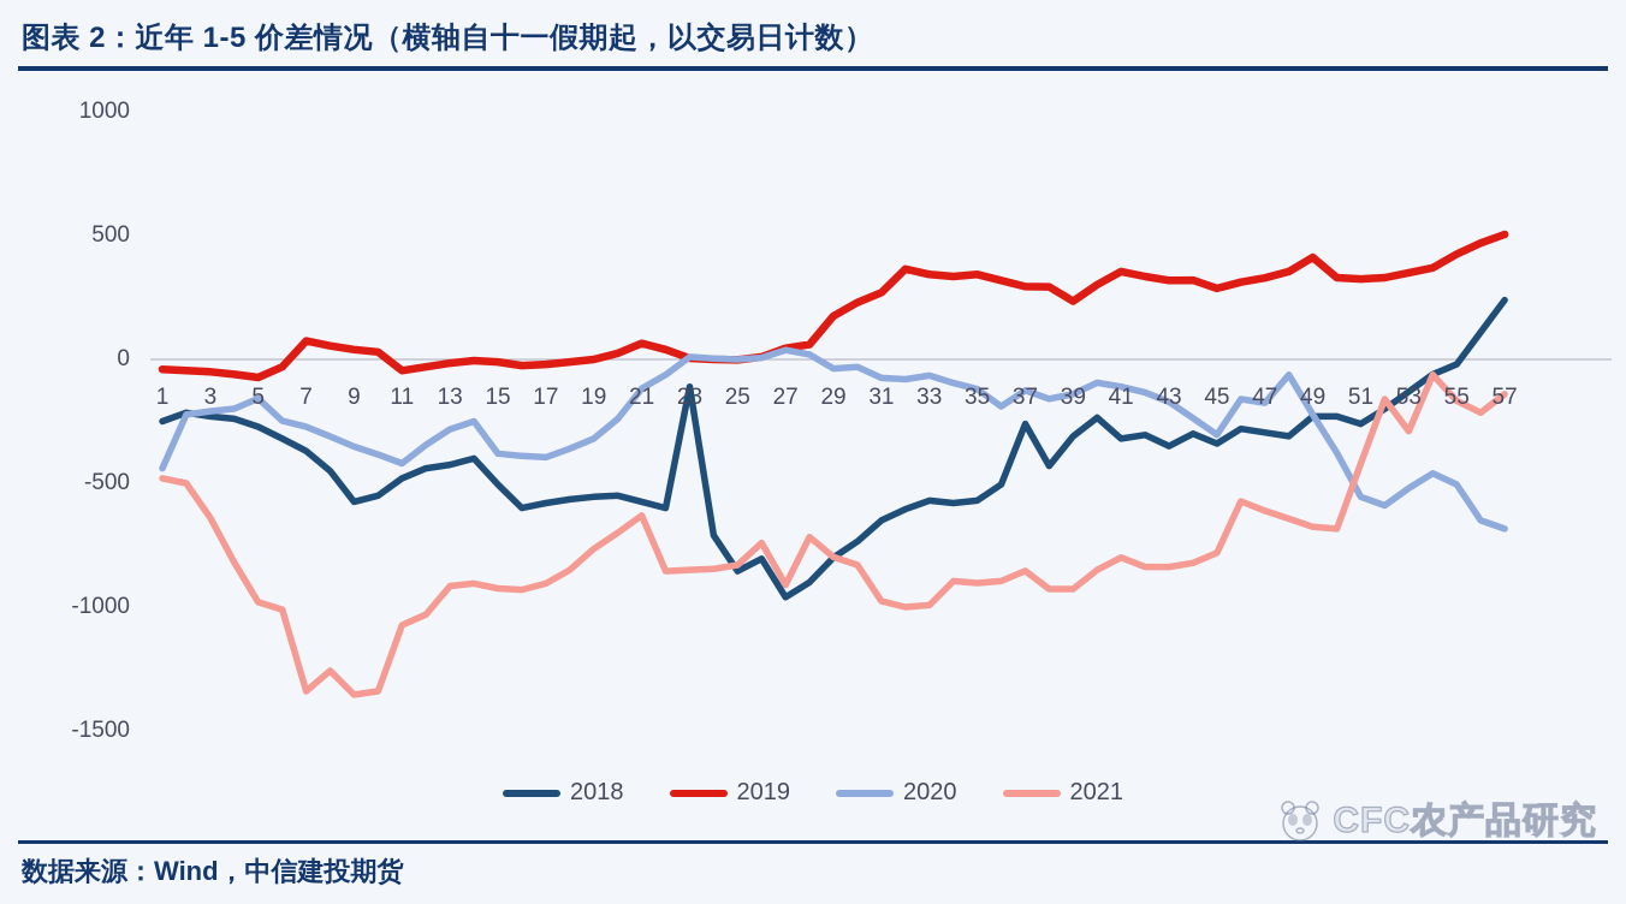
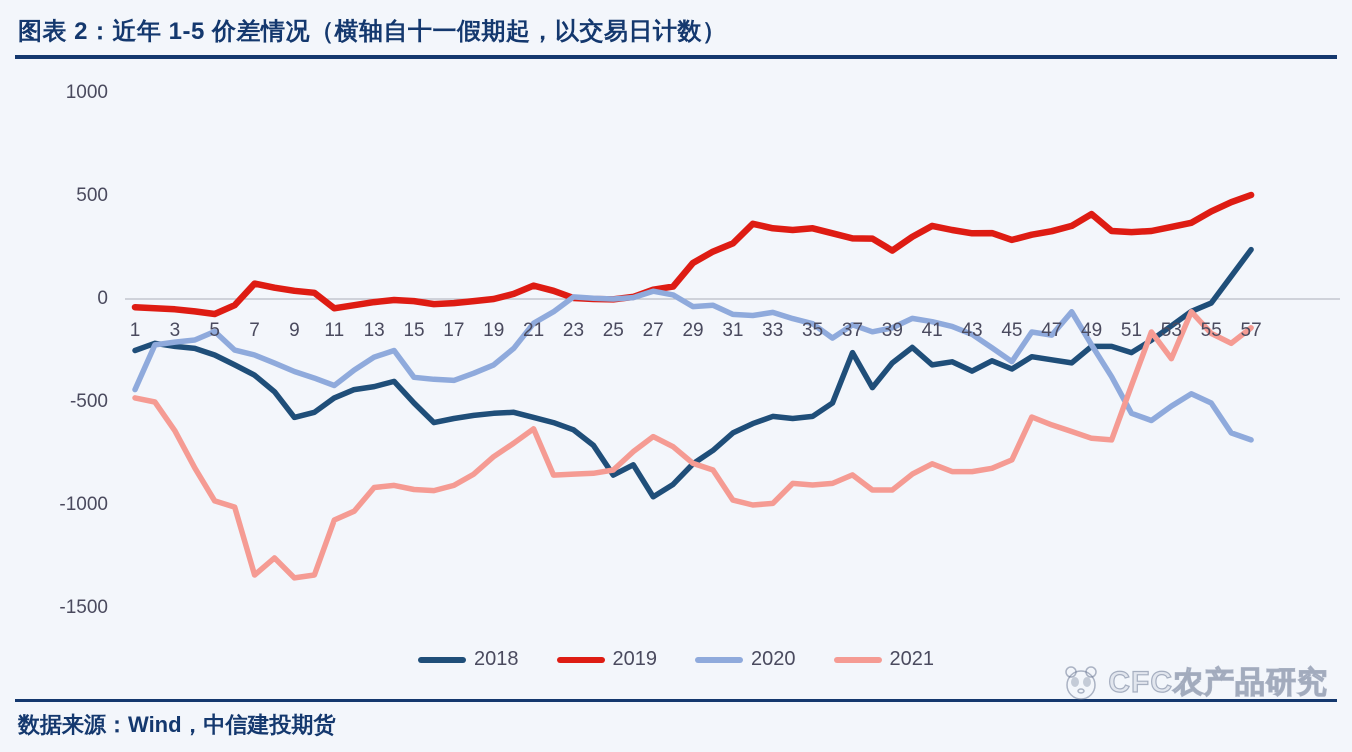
2018/23: -110 -> -640
2021/27: -910 -> -670
